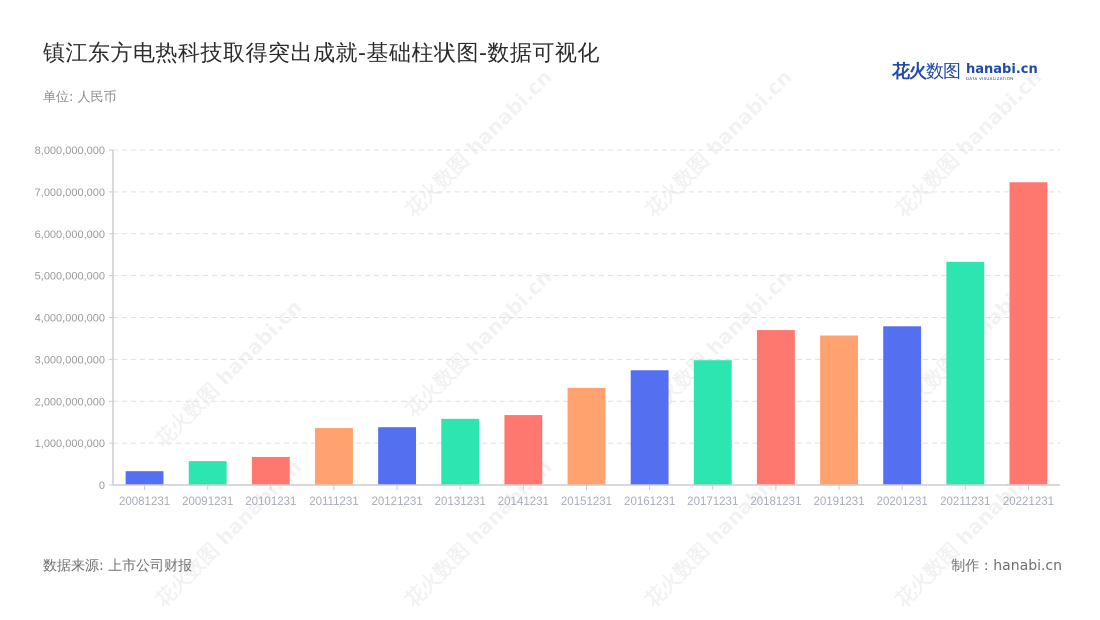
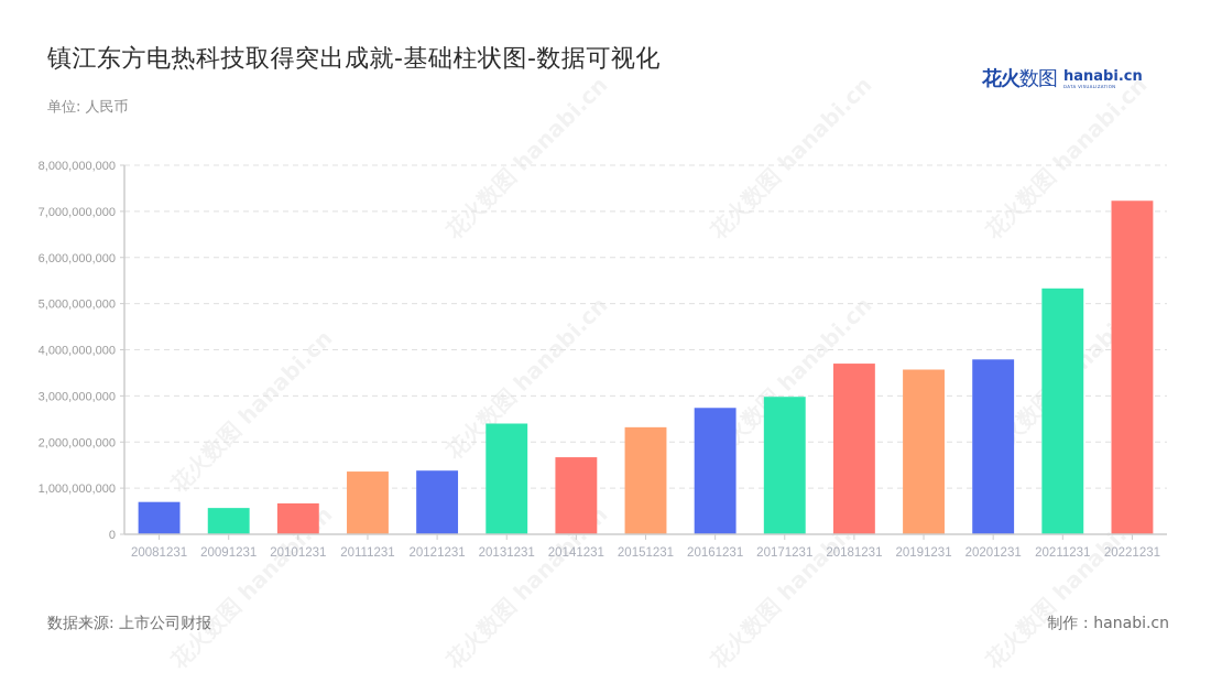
20081231: 300000000 -> 700000000
20131231: 1600000000 -> 2400000000
